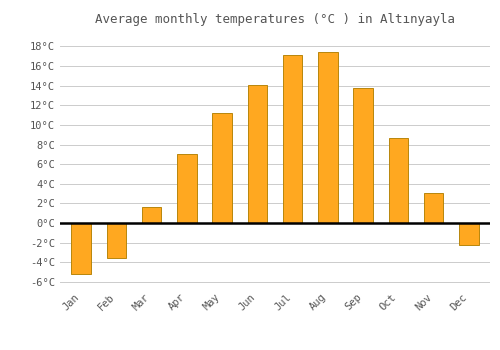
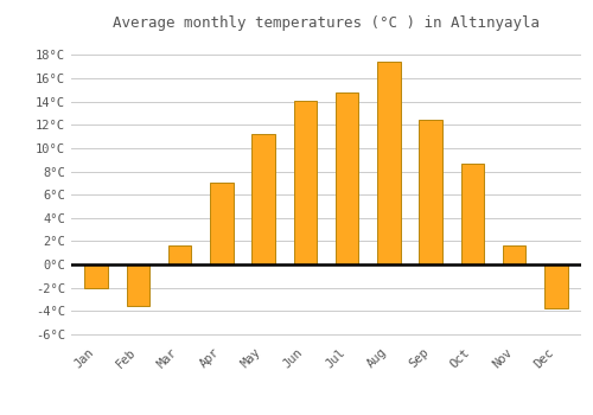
Jan: -5.2°C -> -2.0°C
Jul: 17.1°C -> 14.8°C
Sep: 13.8°C -> 12.4°C
Nov: 3.1°C -> 1.6°C
Dec: -2.2°C -> -3.8°C
